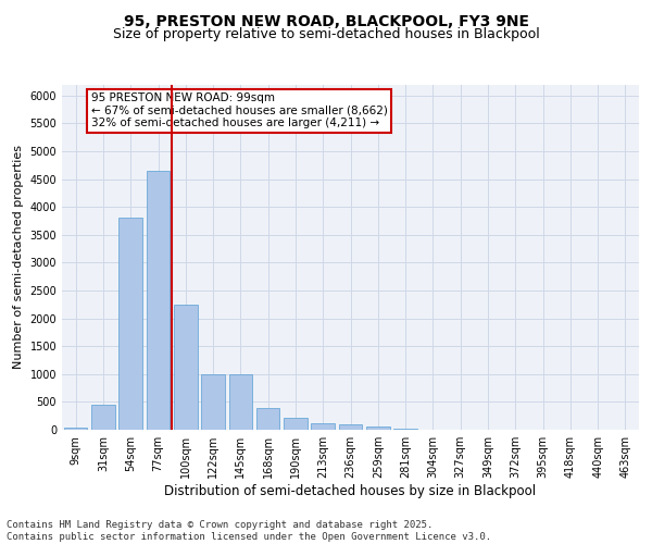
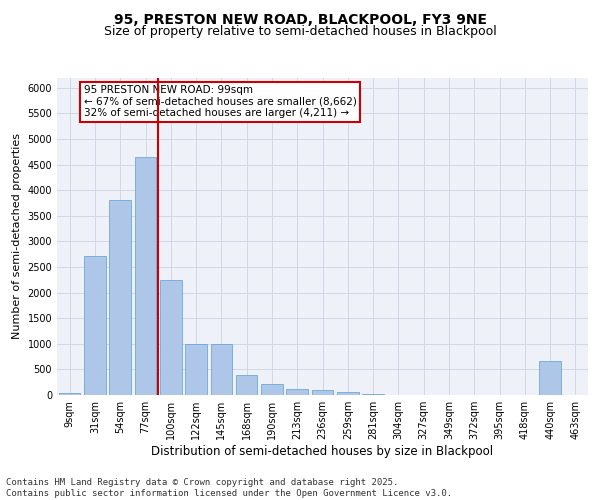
31sqm: 450 -> 2720
440sqm: 0 -> 660
